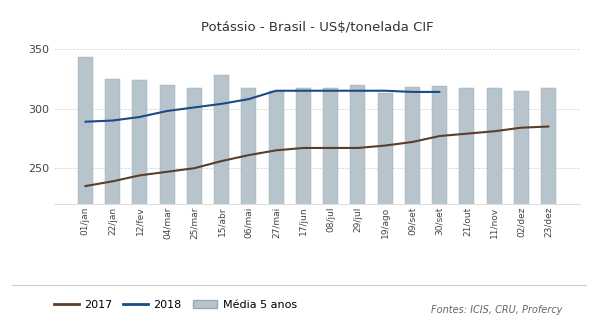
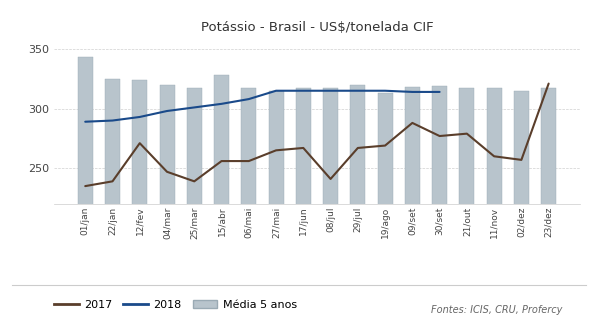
2017/12/fev: 244 -> 271
2017/25/mar: 250 -> 239
2017/06/mai: 261 -> 256
2017/08/jul: 267 -> 241
2017/09/set: 272 -> 288
2017/11/nov: 281 -> 260
2017/02/dez: 284 -> 257
2017/23/dez: 285 -> 321
